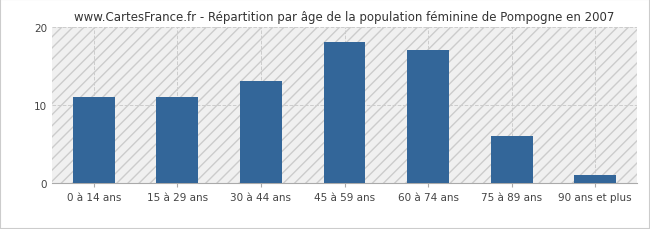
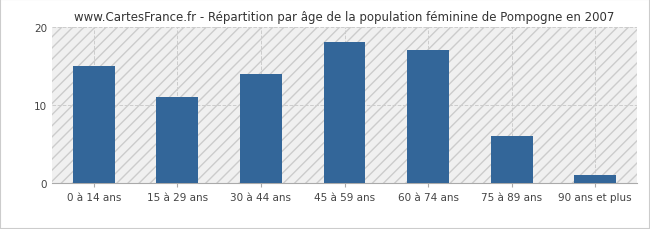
0 à 14 ans: 11 -> 15
30 à 44 ans: 13 -> 14
